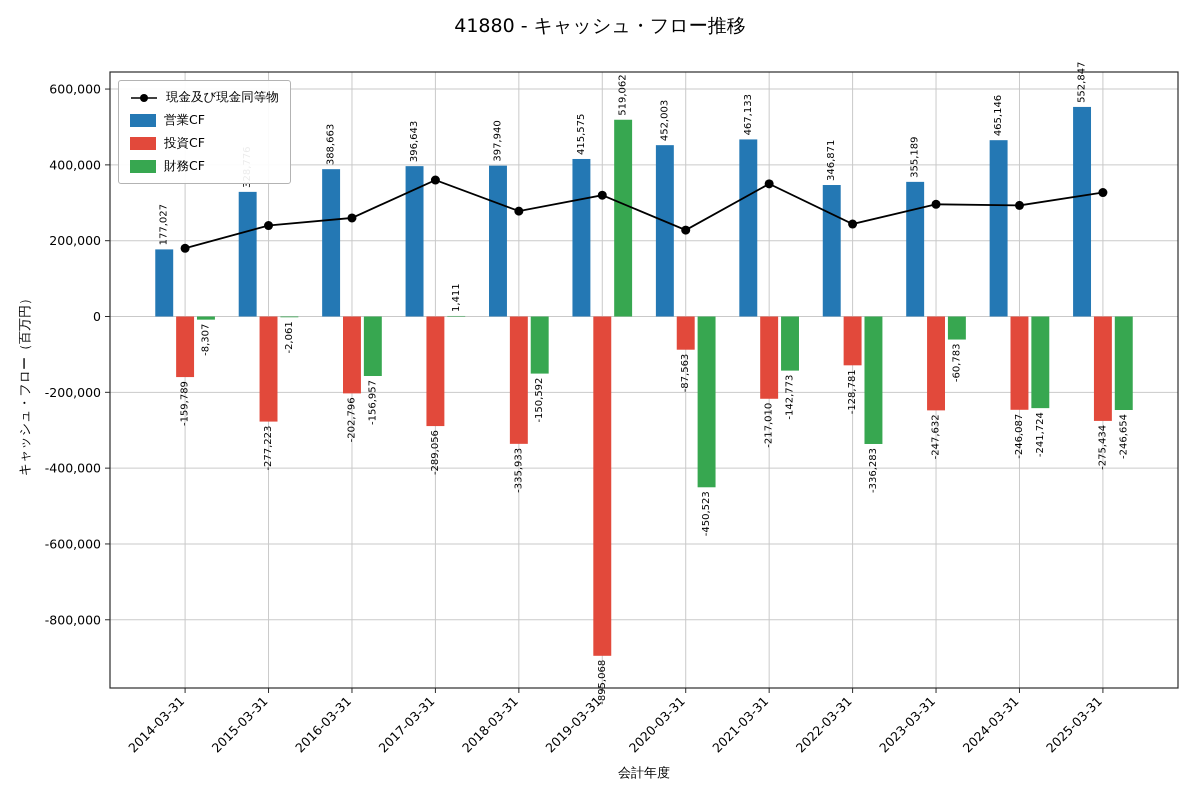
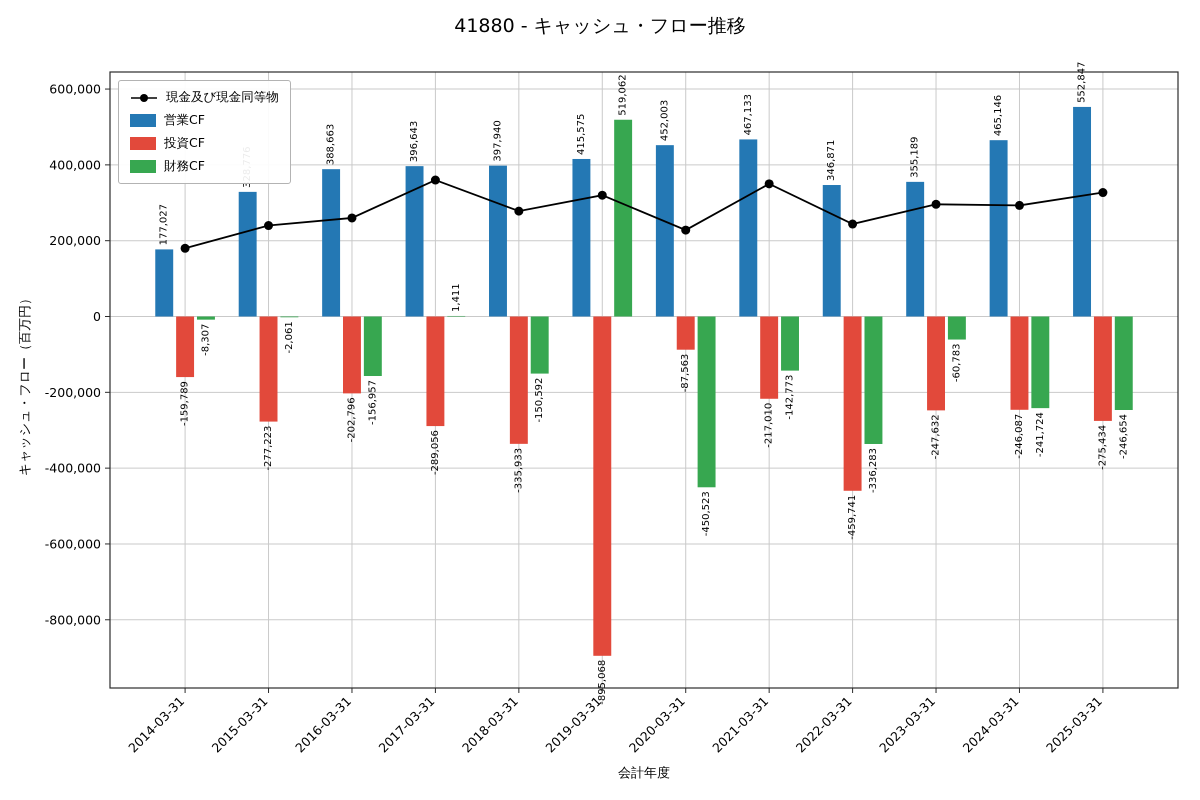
投資CF/2022-03-31: -128,781 -> -459,741
